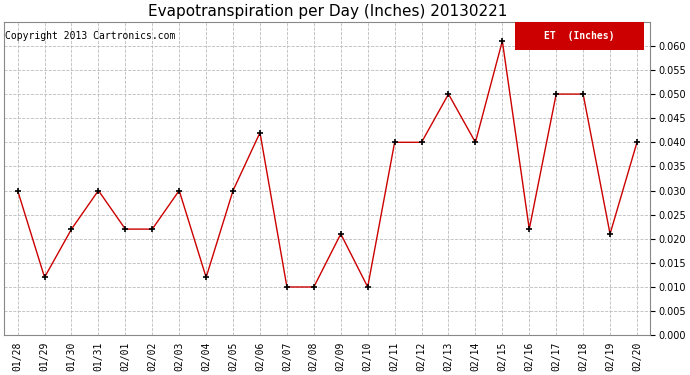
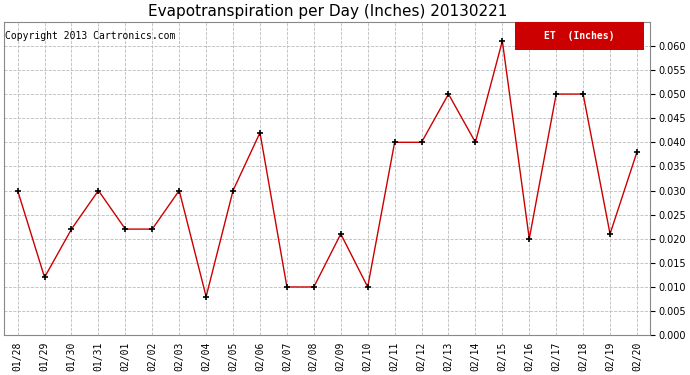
02/04: 0.012 -> 0.008
02/16: 0.022 -> 0.020
02/20: 0.040 -> 0.038
